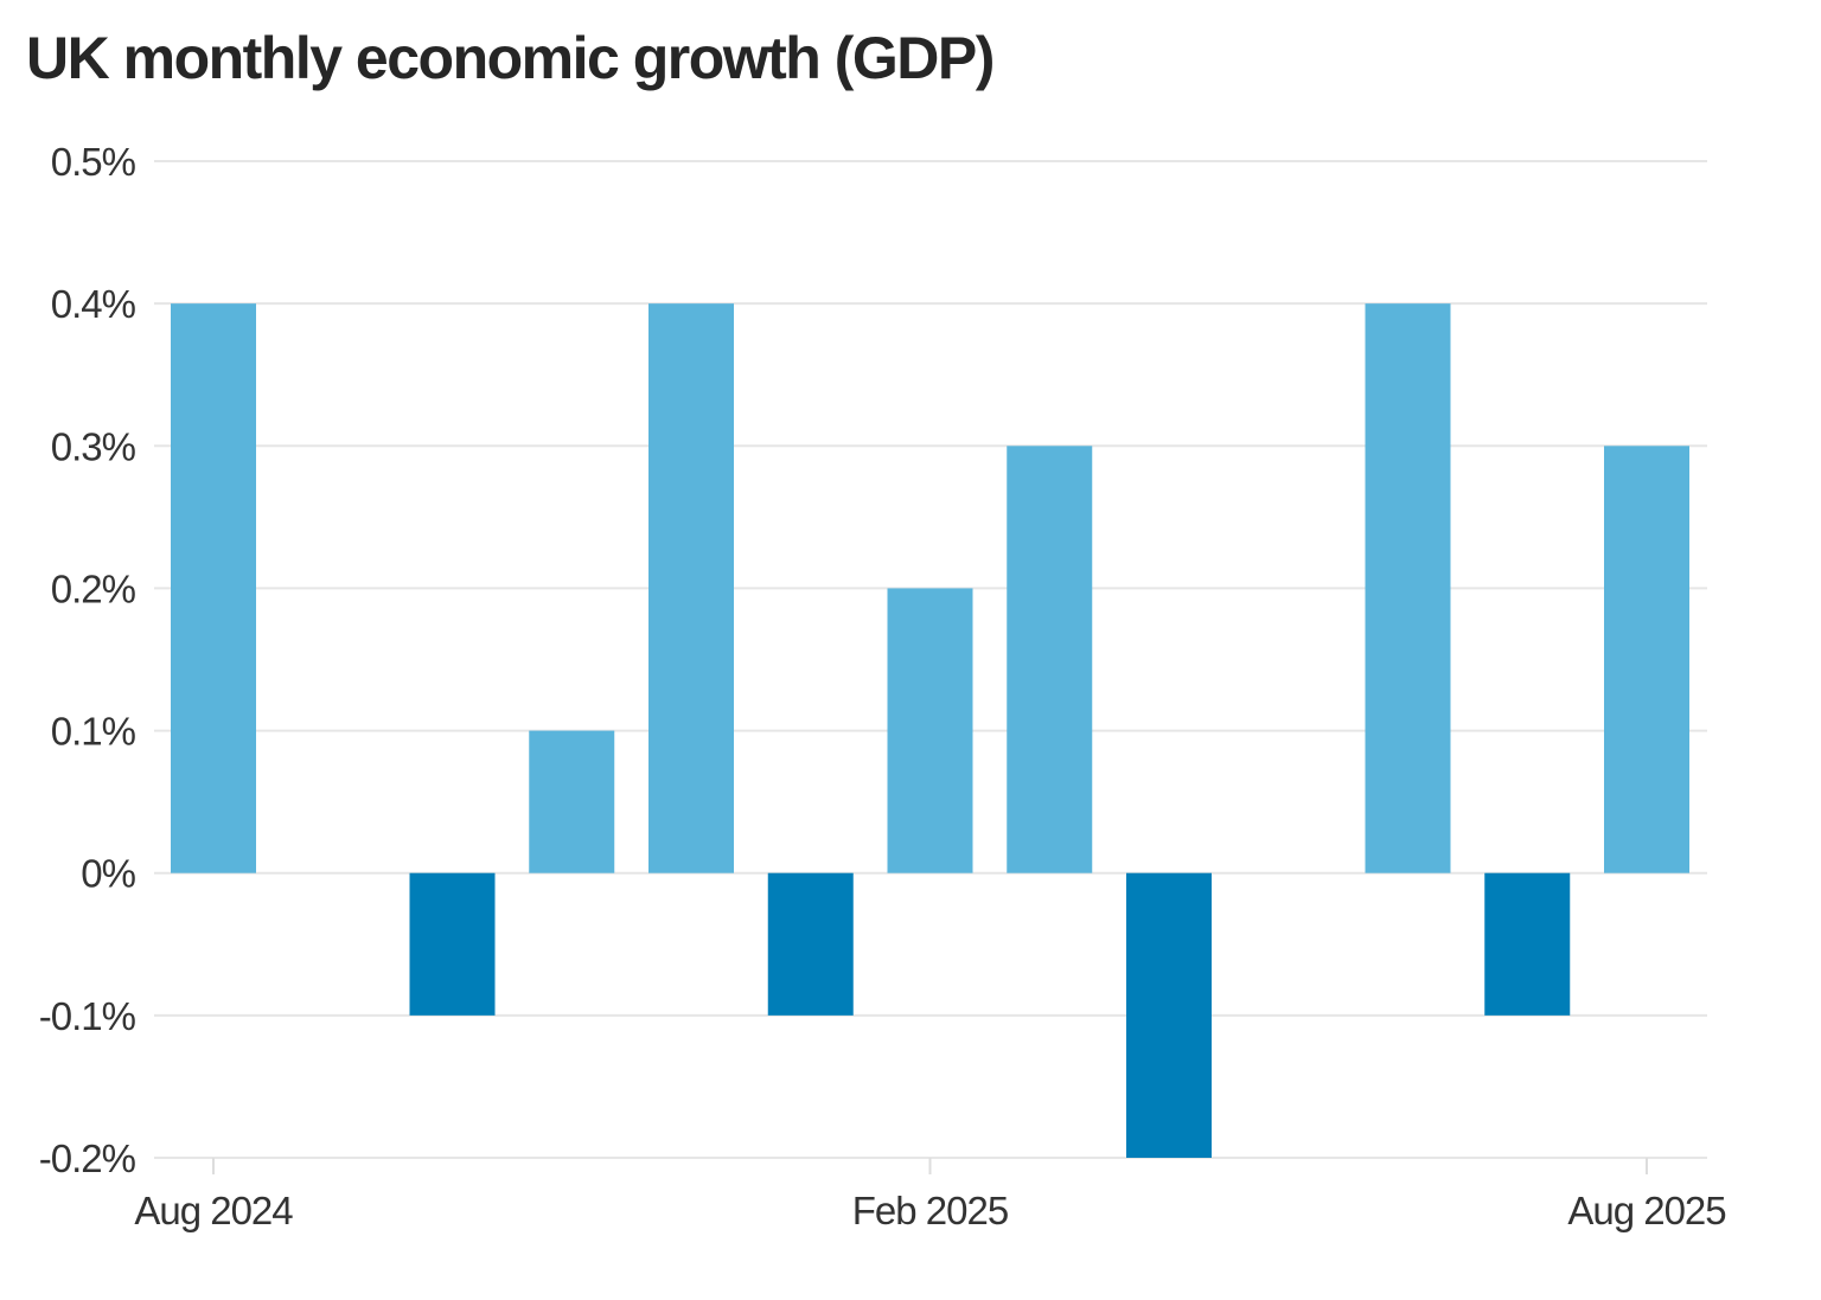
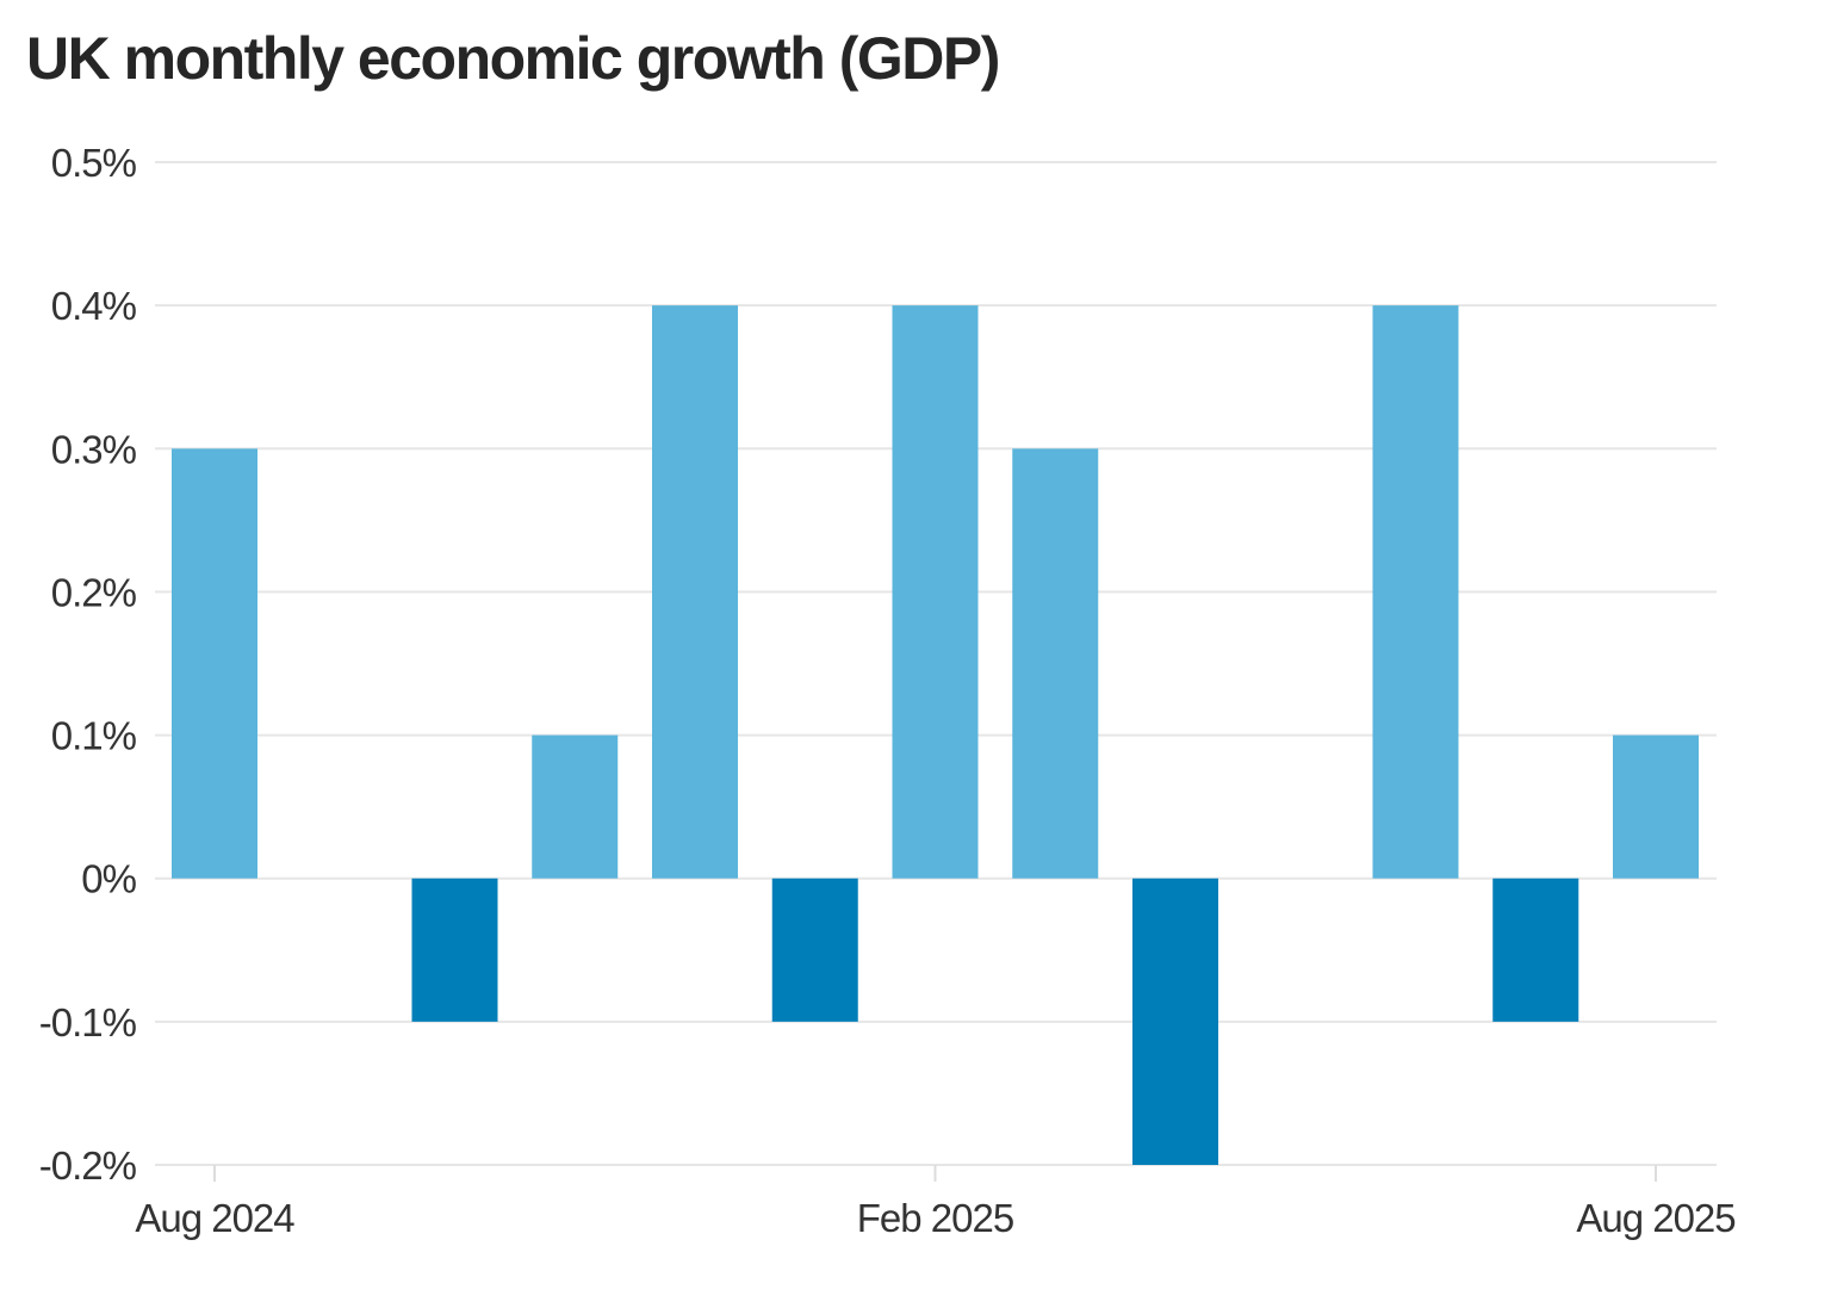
Aug 2024: 0.4% -> 0.3%
Feb 2025: 0.2% -> 0.4%
Aug 2025: 0.3% -> 0.1%
